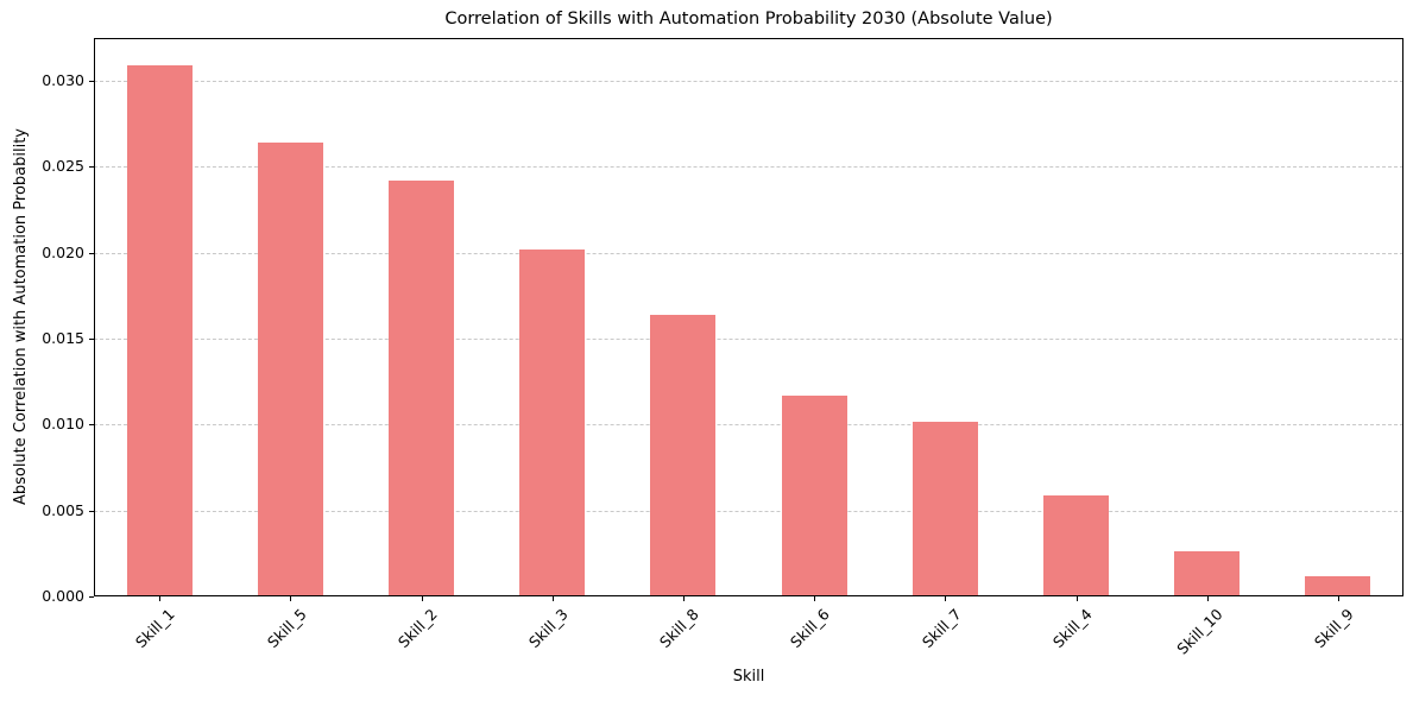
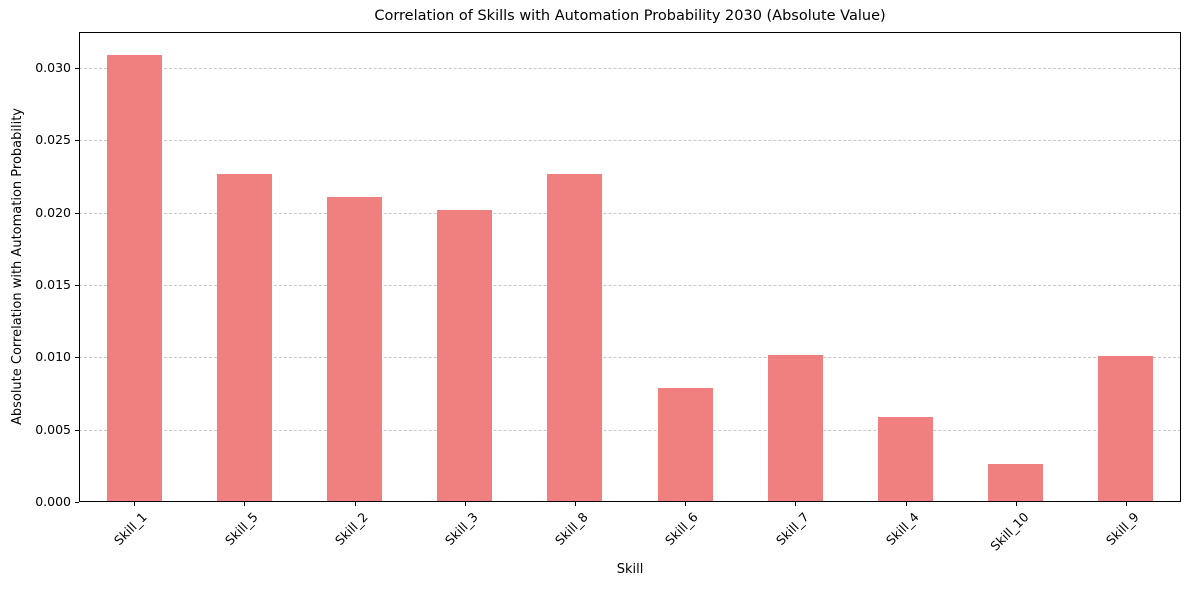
Skill_5: 0.0264 -> 0.0227
Skill_2: 0.0242 -> 0.0211
Skill_8: 0.0164 -> 0.0227
Skill_6: 0.0117 -> 0.0079
Skill_9: 0.0012 -> 0.0101
